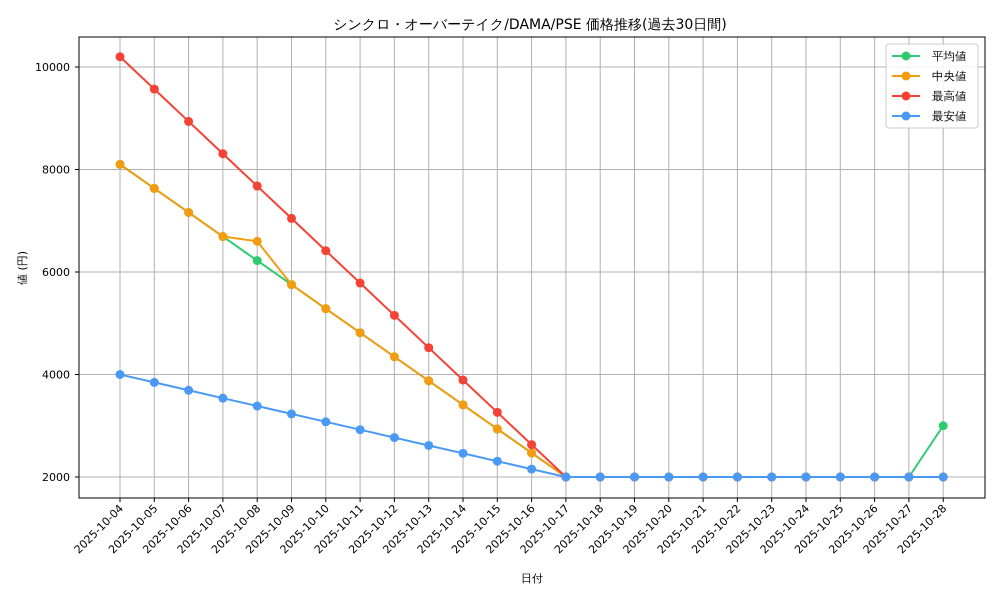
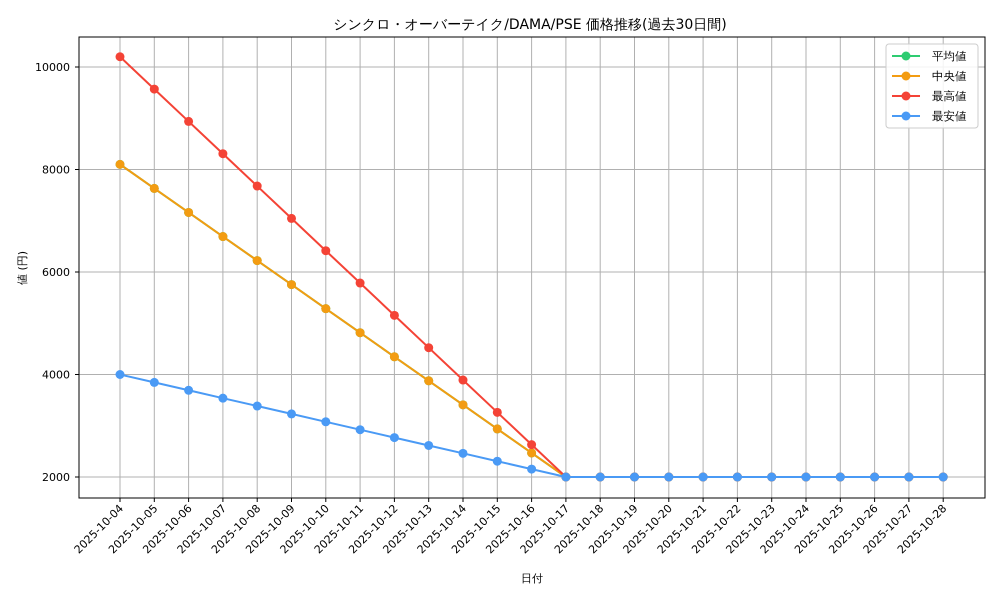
中央値/2025-10-08: 6600 -> 6200
平均値/2025-10-28: 3000 -> 2000
